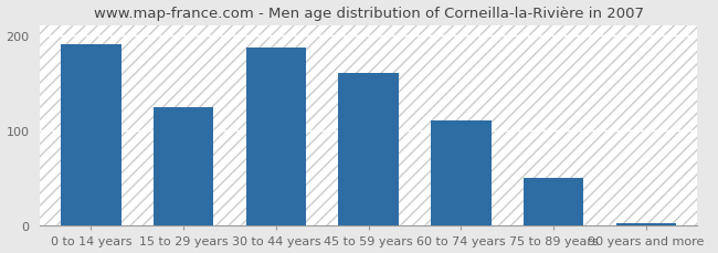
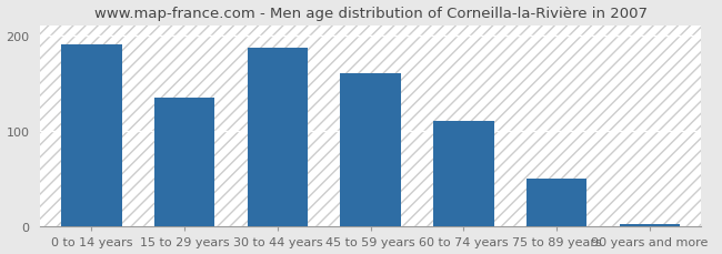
15 to 29 years: 124 -> 135
